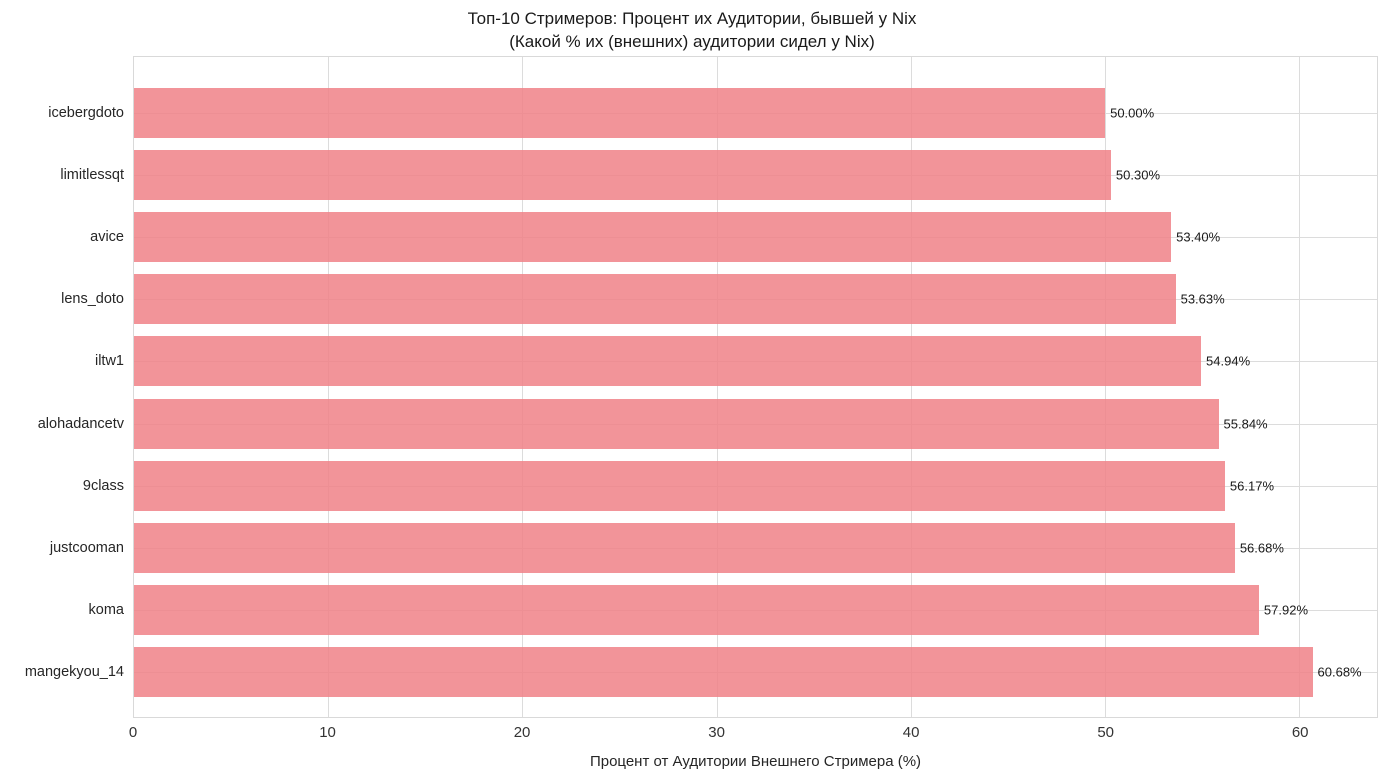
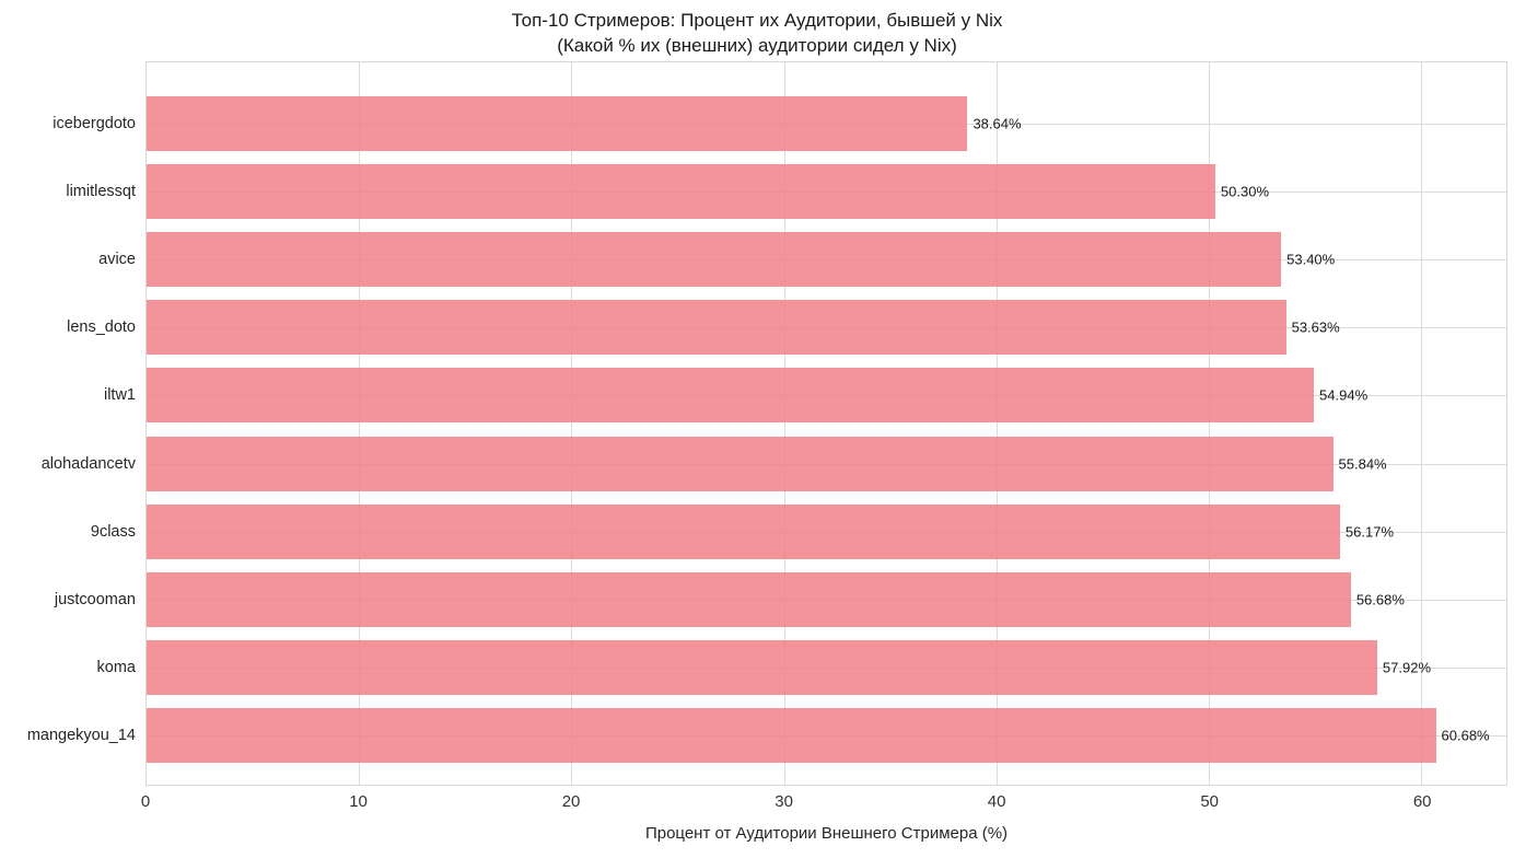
icebergdoto: 50.00% -> 38.64%
